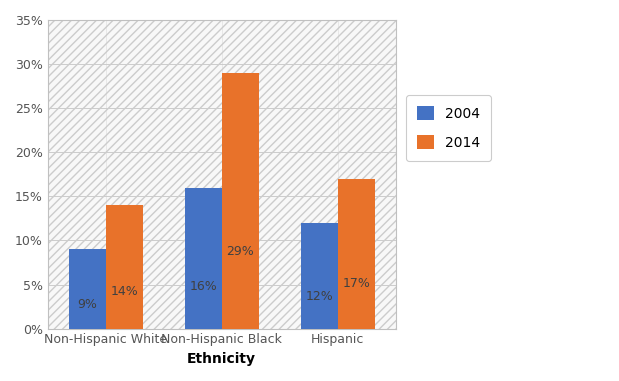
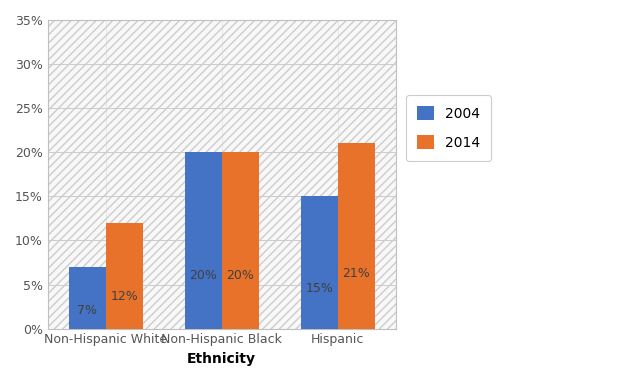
2004/Non-Hispanic White: 9% -> 7%
2014/Non-Hispanic White: 14% -> 12%
2004/Non-Hispanic Black: 16% -> 20%
2014/Non-Hispanic Black: 29% -> 20%
2004/Hispanic: 12% -> 15%
2014/Hispanic: 17% -> 21%
